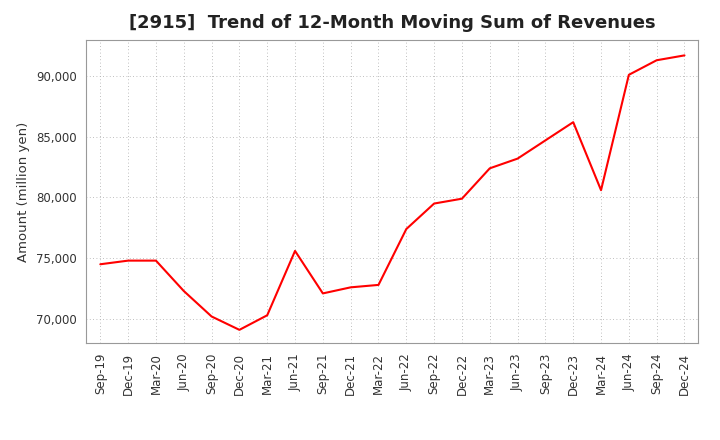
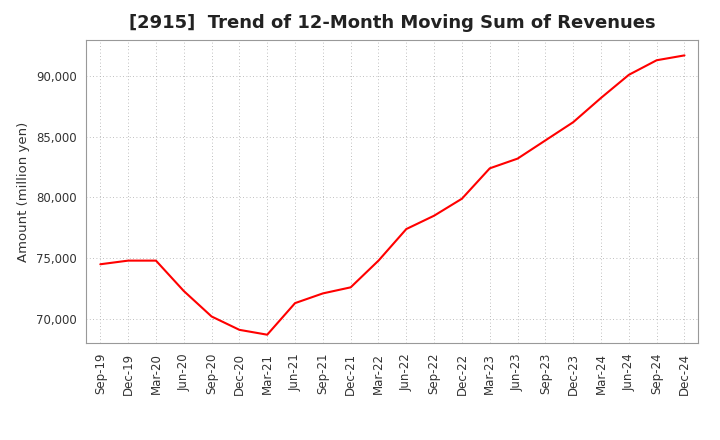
Mar-21: 70,300 -> 68,700
Jun-21: 75,600 -> 71,300
Mar-22: 72,800 -> 74,800
Sep-22: 79,500 -> 78,500
Mar-24: 80,600 -> 88,200
